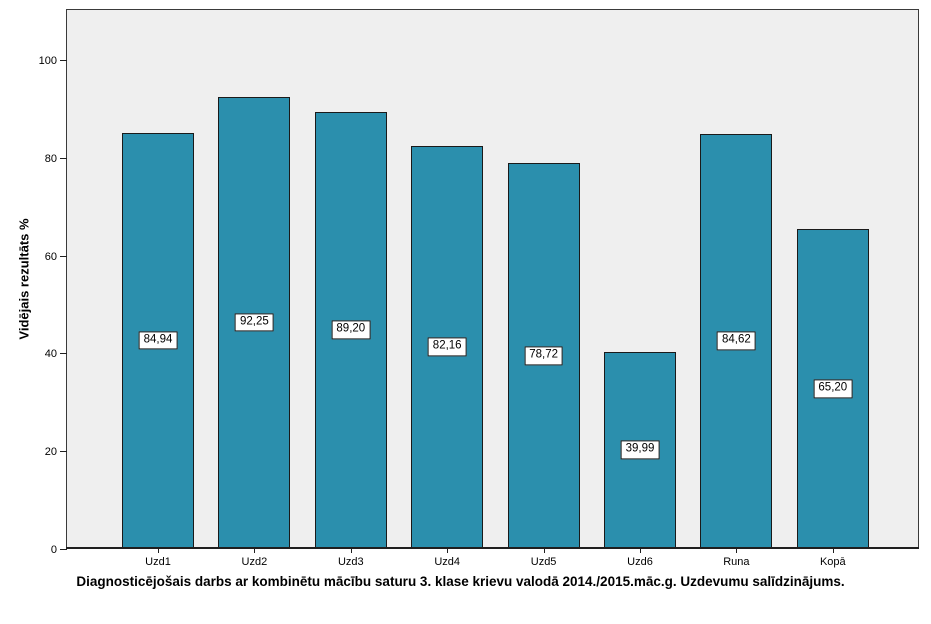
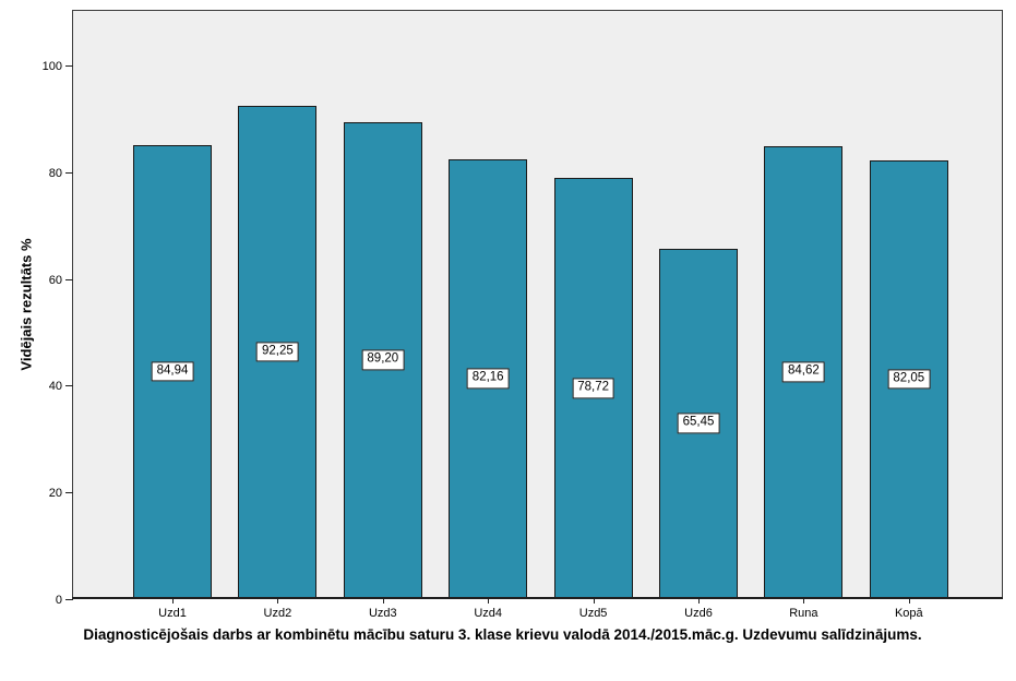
Uzd6: 39,99 -> 65,45
Kopā: 65,20 -> 82,05
